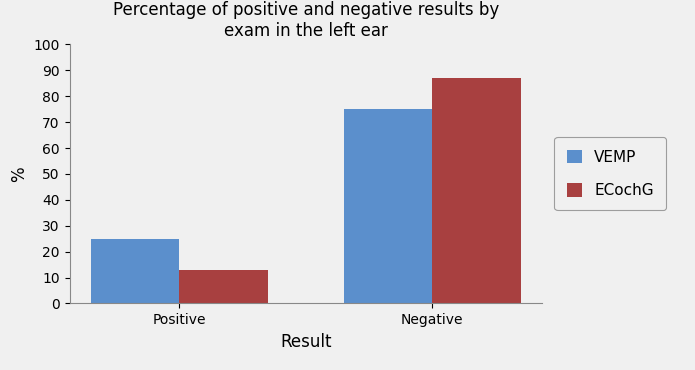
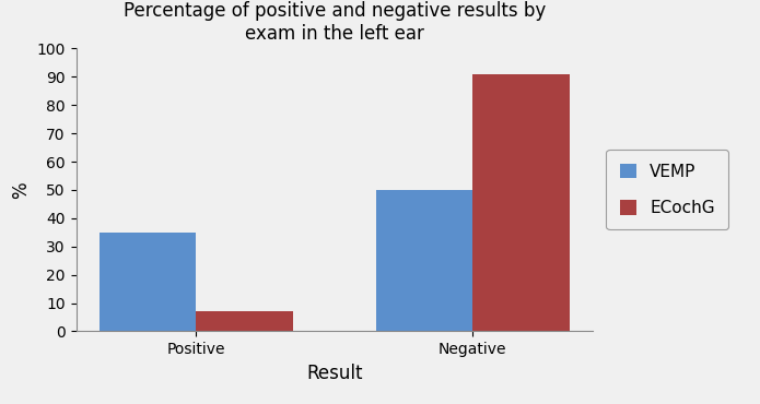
VEMP/Positive: 25 -> 35
ECochG/Positive: 13 -> 7
VEMP/Negative: 75 -> 50
ECochG/Negative: 87 -> 91
